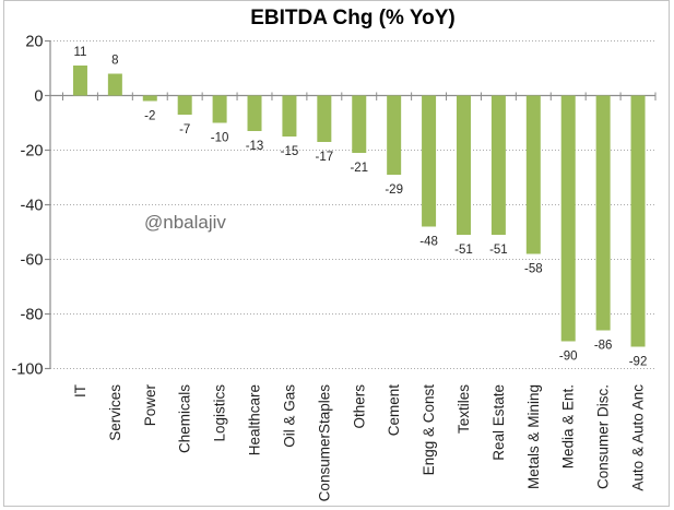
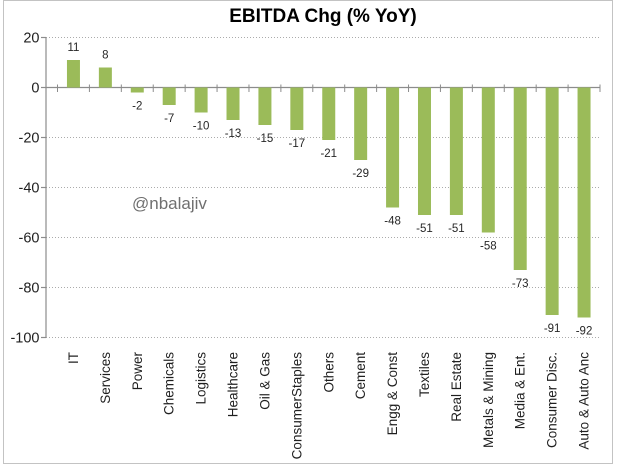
Media & Ent.: -90 -> -73
Consumer Disc.: -86 -> -91
